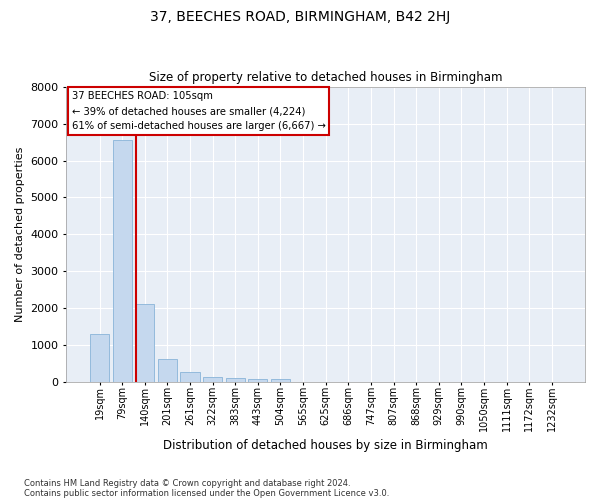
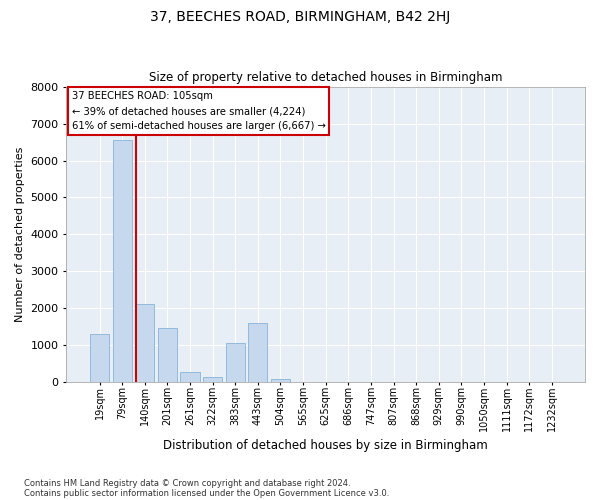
201sqm: 620 -> 1450
383sqm: 90 -> 1050
443sqm: 60 -> 1600
